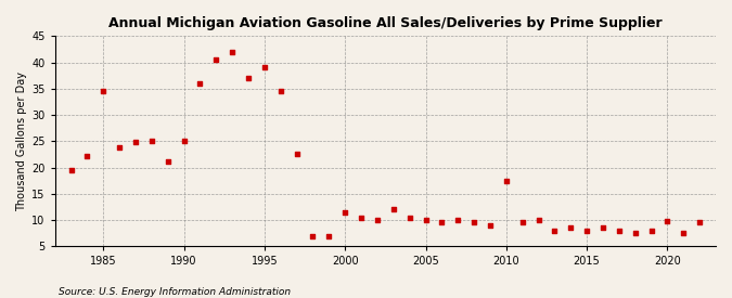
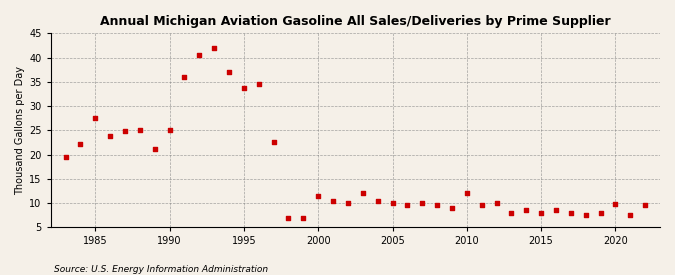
1985: 34.5 -> 27.5
1995: 39.0 -> 33.8
2010: 17.5 -> 12.0
